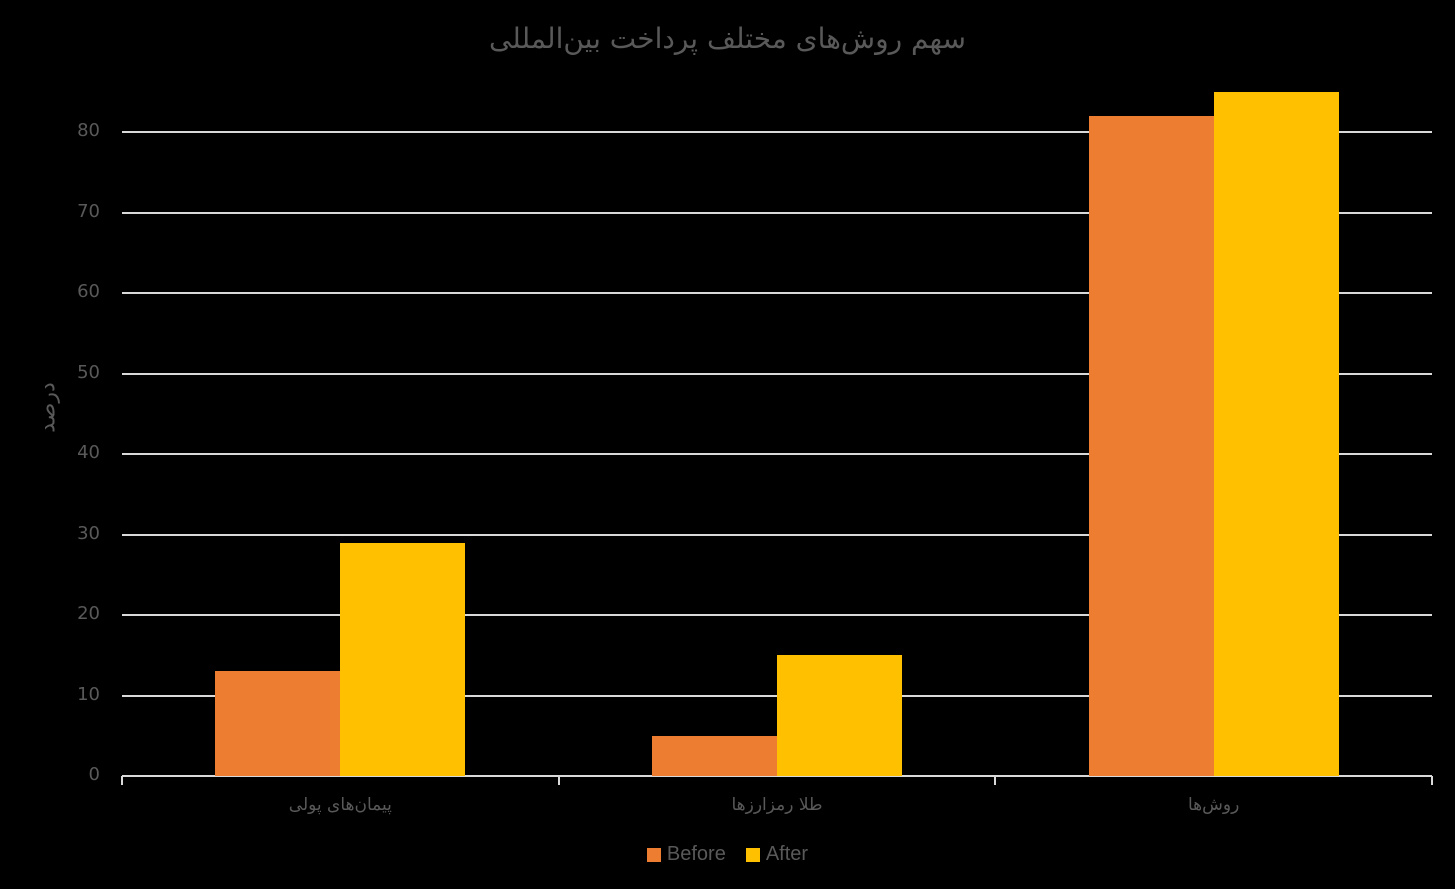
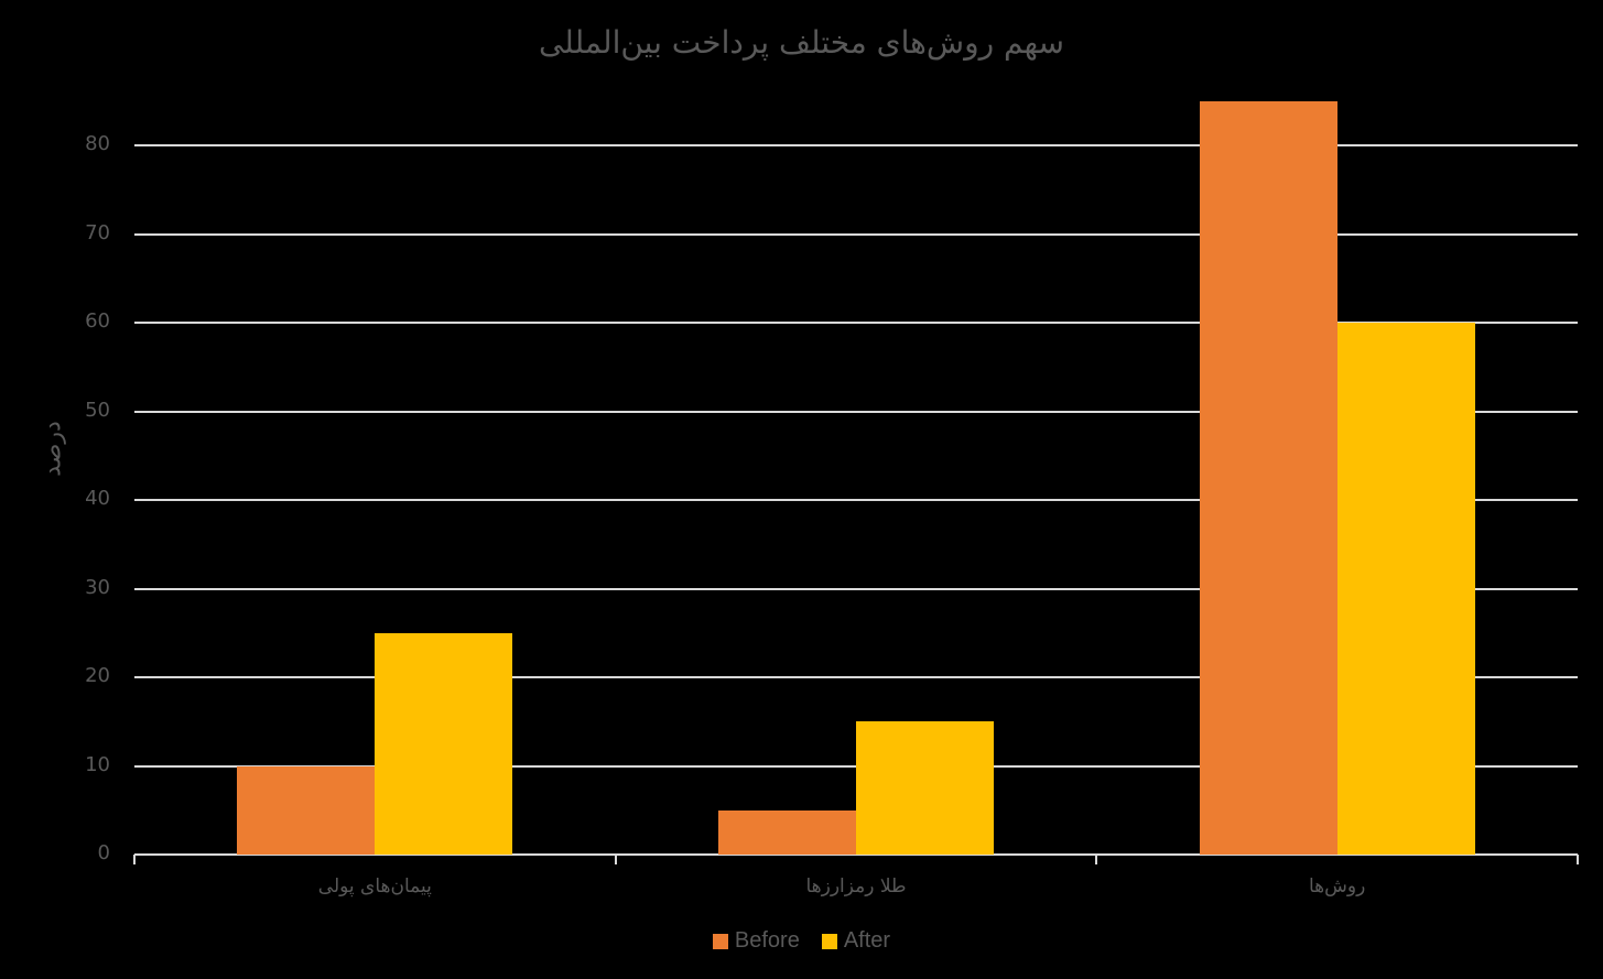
Before/پیمان‌های پولی: 13 -> 10
After/پیمان‌های پولی: 29 -> 25
Before/روش‌ها: 82 -> 85
After/روش‌ها: 85 -> 60
